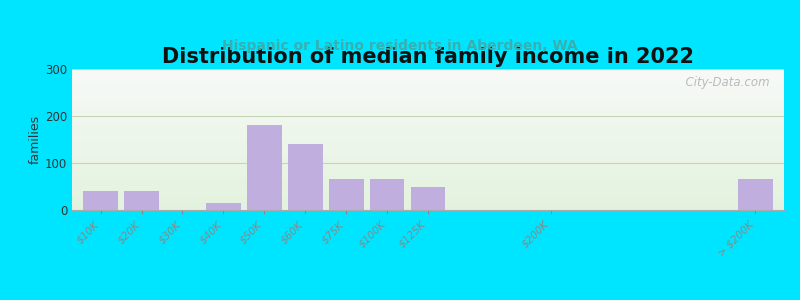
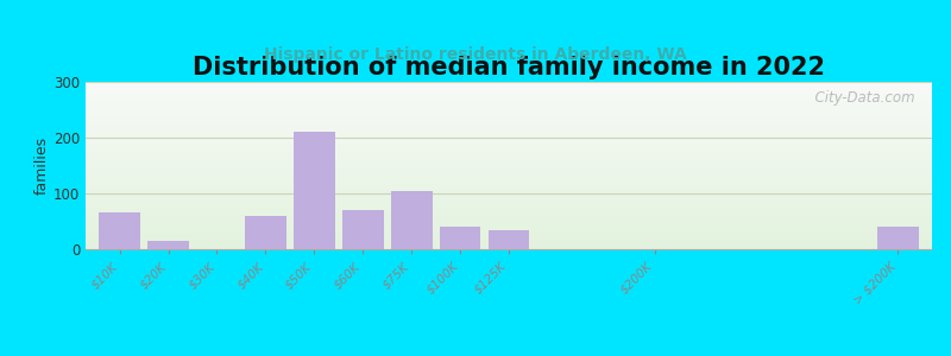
$10K: 40 -> 65
$20K: 40 -> 15
$40K: 15 -> 60
$50K: 180 -> 210
$60K: 140 -> 70
$75K: 65 -> 105
$100K: 65 -> 40
$125K: 50 -> 35
> $200K: 65 -> 40
